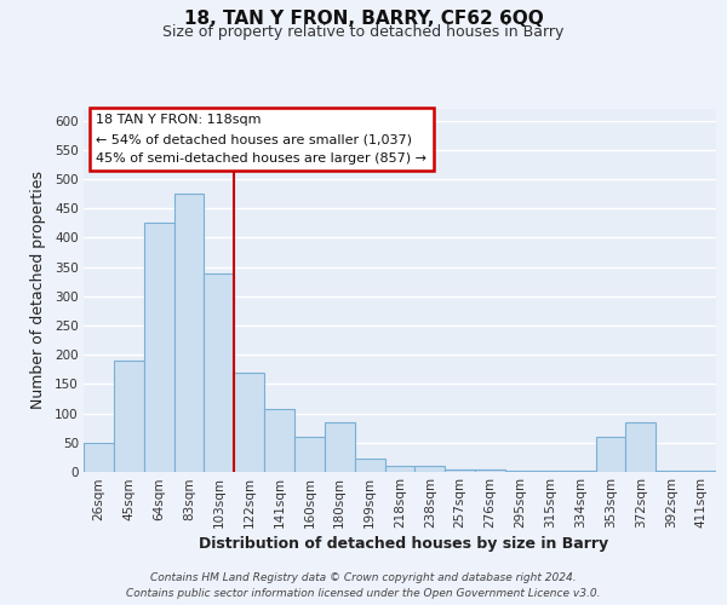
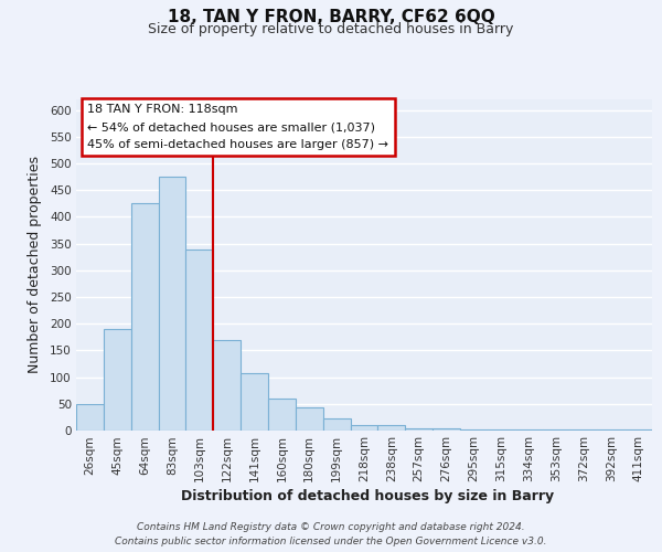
180sqm: 85 -> 44
353sqm: 60 -> 3
372sqm: 85 -> 3
